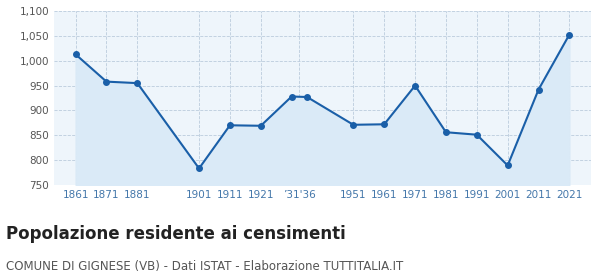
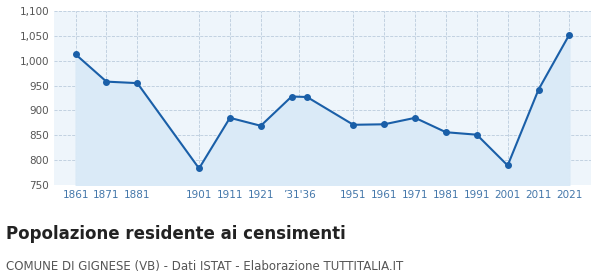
1911: 870 -> 885
1971: 950 -> 885
